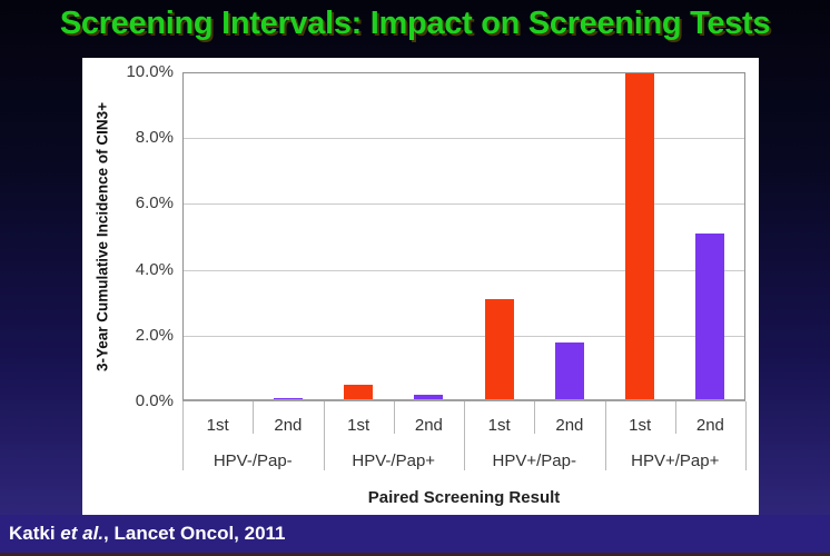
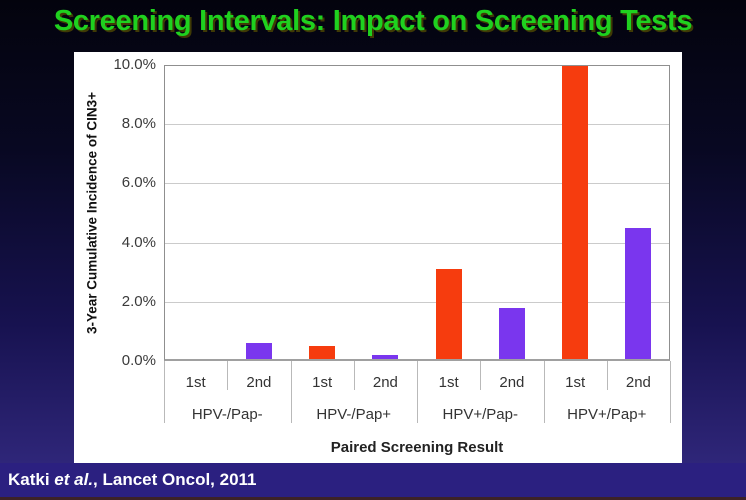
2nd/HPV-/Pap-: 0.1% -> 0.6%
2nd/HPV+/Pap+: 5.1% -> 4.5%
